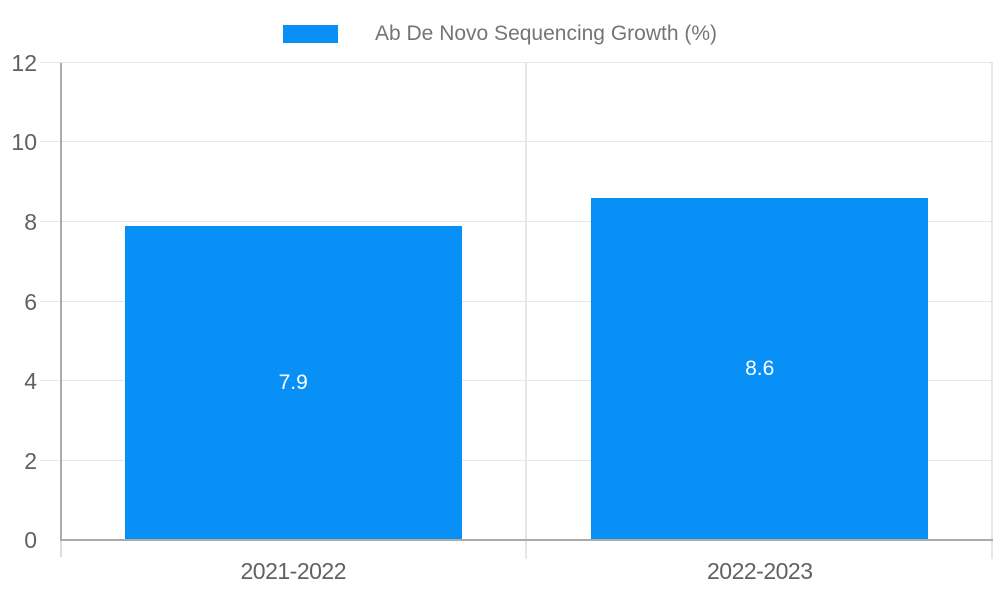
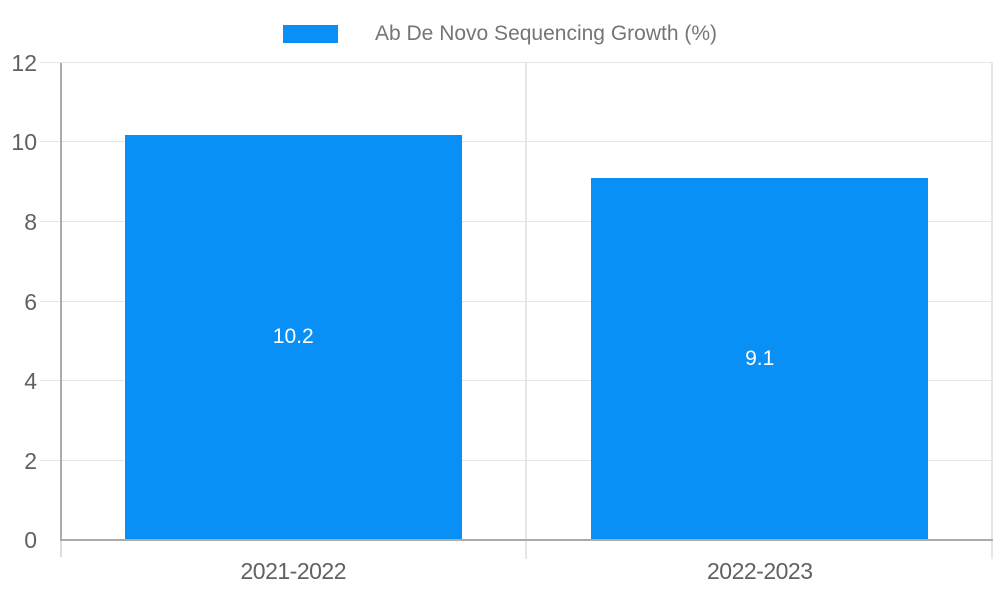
2021-2022: 7.9 -> 10.2
2022-2023: 8.6 -> 9.1
